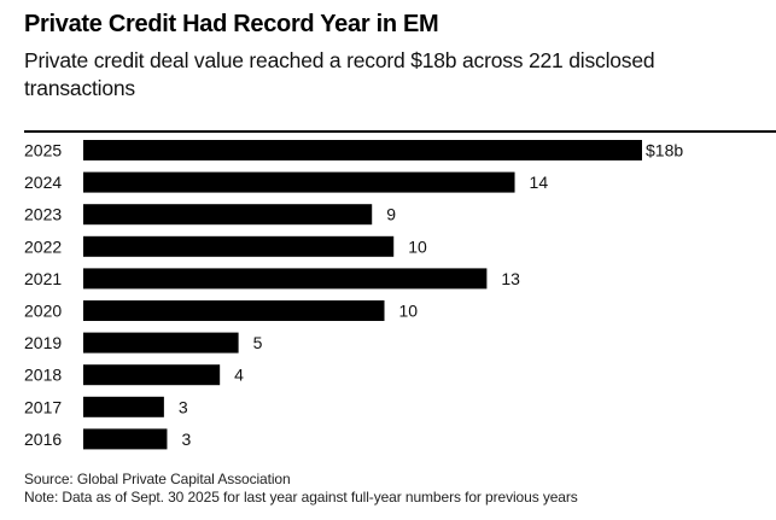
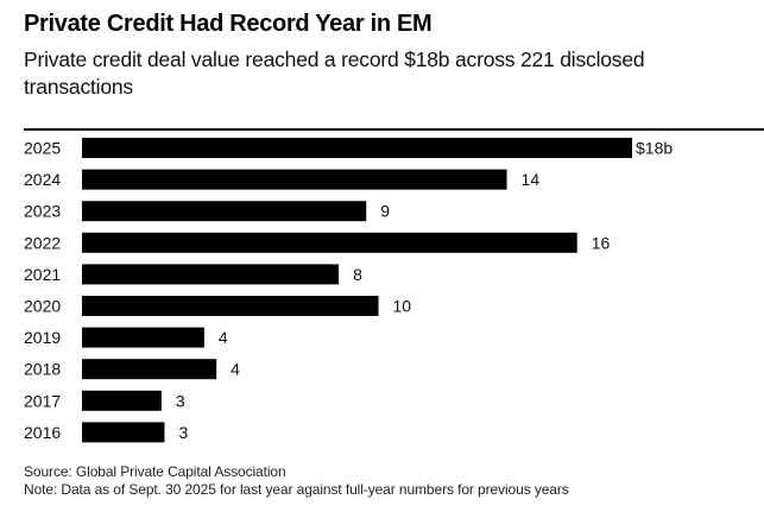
2022: 10 -> 16
2021: 13 -> 8
2019: 5 -> 4
